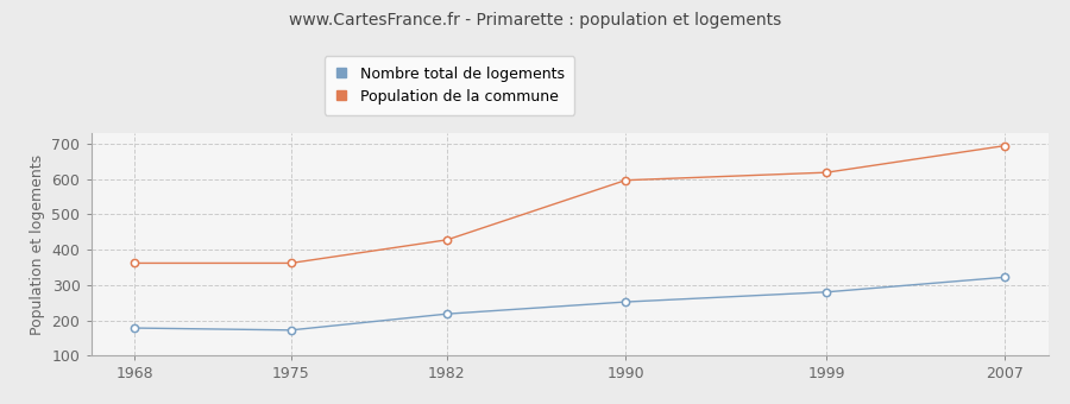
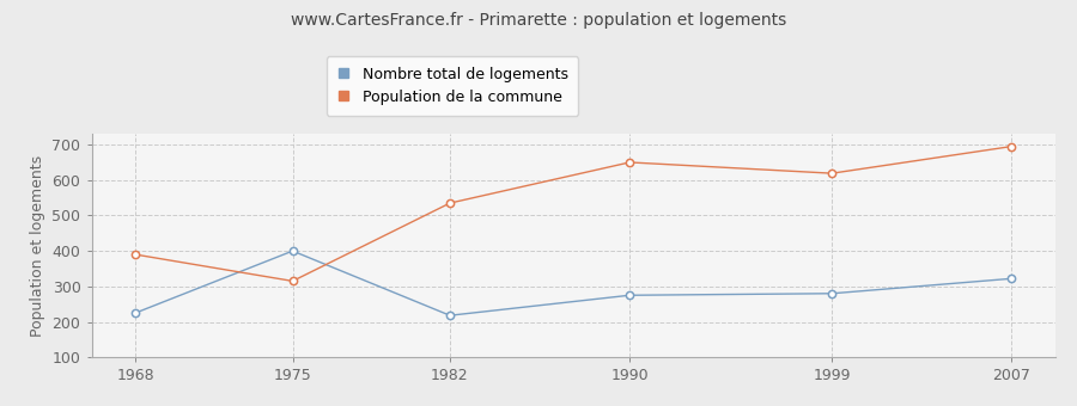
Nombre total de logements/1968: 178 -> 225
Population de la commune/1968: 362 -> 390
Nombre total de logements/1975: 172 -> 400
Population de la commune/1975: 362 -> 315
Population de la commune/1982: 428 -> 535
Nombre total de logements/1990: 252 -> 275
Population de la commune/1990: 597 -> 650
